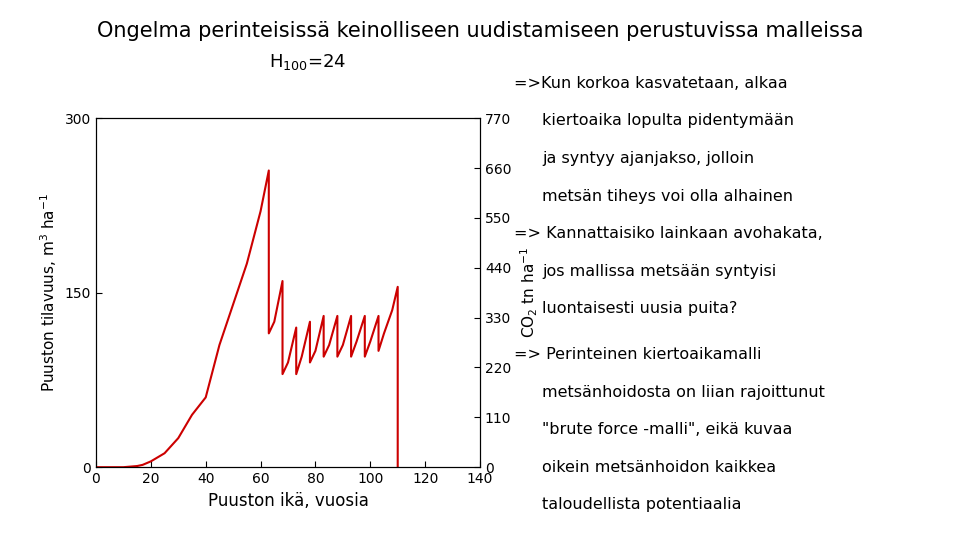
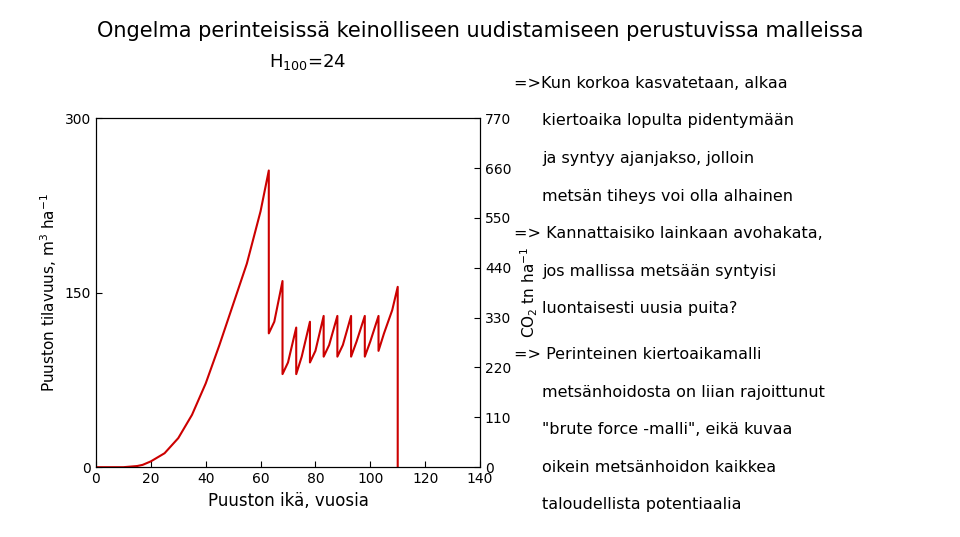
40: 60 -> 72
